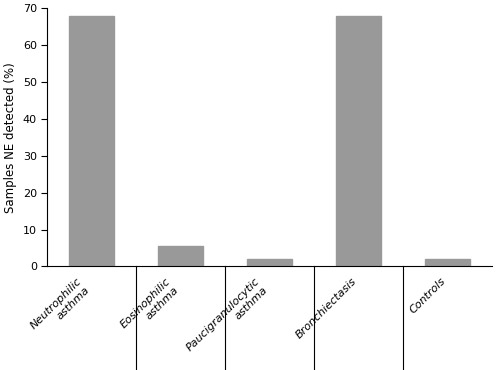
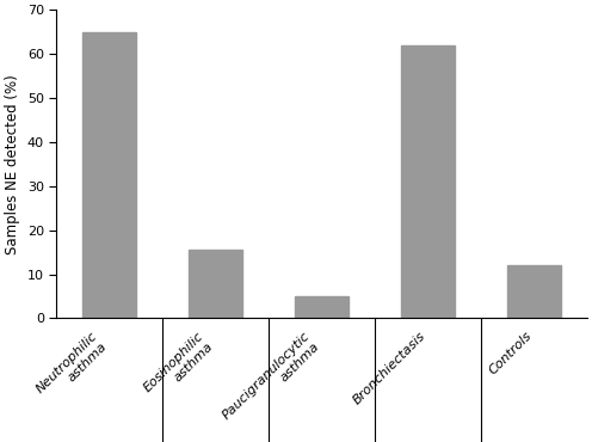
Neutrophilic asthma: 68.0 -> 65.0
Eosinophilic asthma: 5.5 -> 15.5
Paucigranulocytic asthma: 2.0 -> 5.0
Bronchiectasis: 68.0 -> 62.0
Controls: 2.0 -> 12.0
